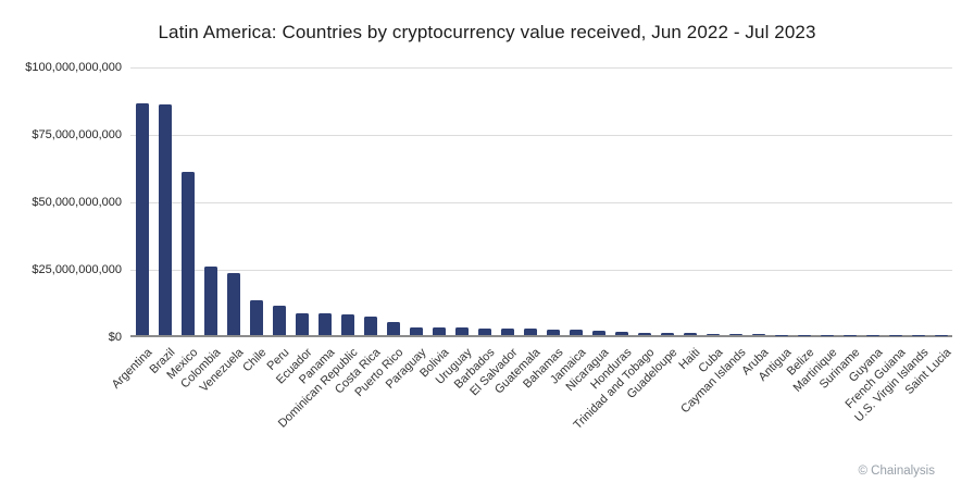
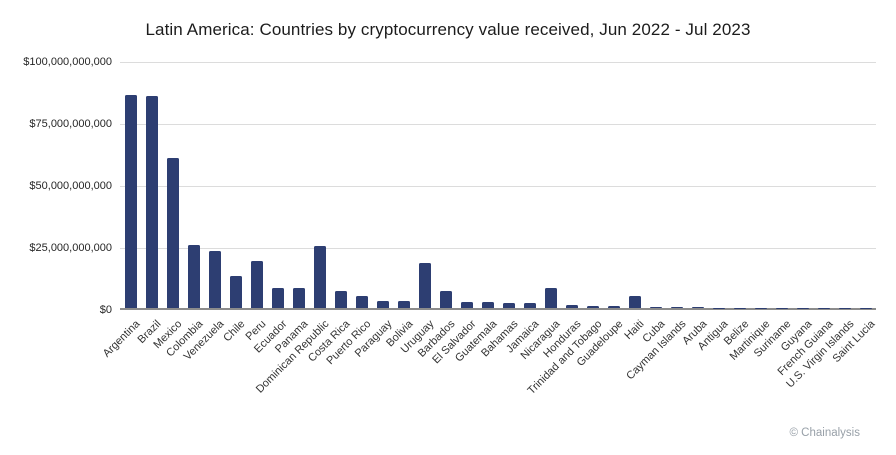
Peru: $11000000000 -> $19000000000
Dominican Republic: $8000000000 -> $25000000000
Uruguay: $3000000000 -> $18000000000
Barbados: $2000000000 -> $7000000000
Nicaragua: $2000000000 -> $8000000000
Haiti: $1000000000 -> $5000000000
